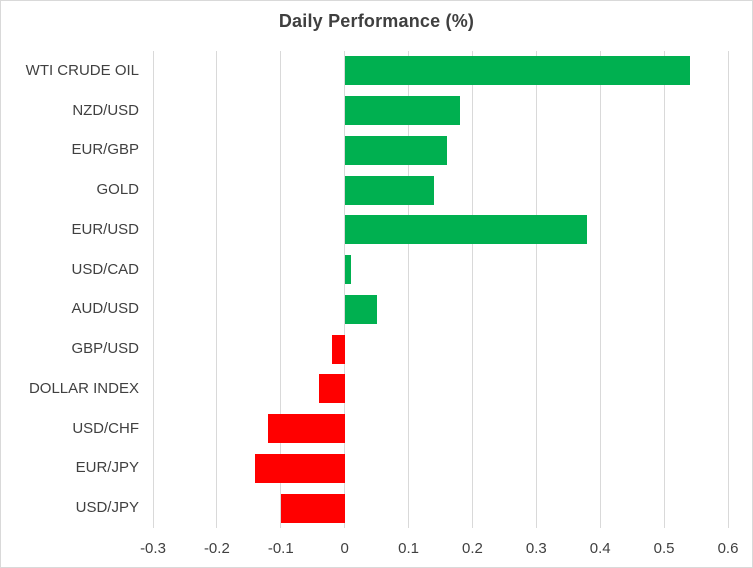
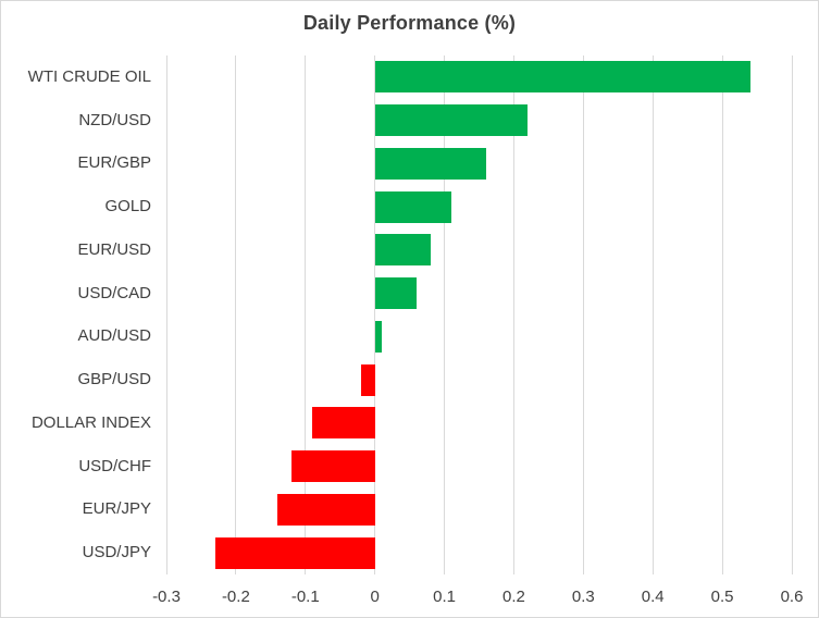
NZD/USD: 0.18 -> 0.22
GOLD: 0.14 -> 0.11
EUR/USD: 0.38 -> 0.08
USD/CAD: 0.01 -> 0.06
AUD/USD: 0.05 -> 0.01
DOLLAR INDEX: -0.04 -> -0.09
USD/JPY: -0.10 -> -0.23
